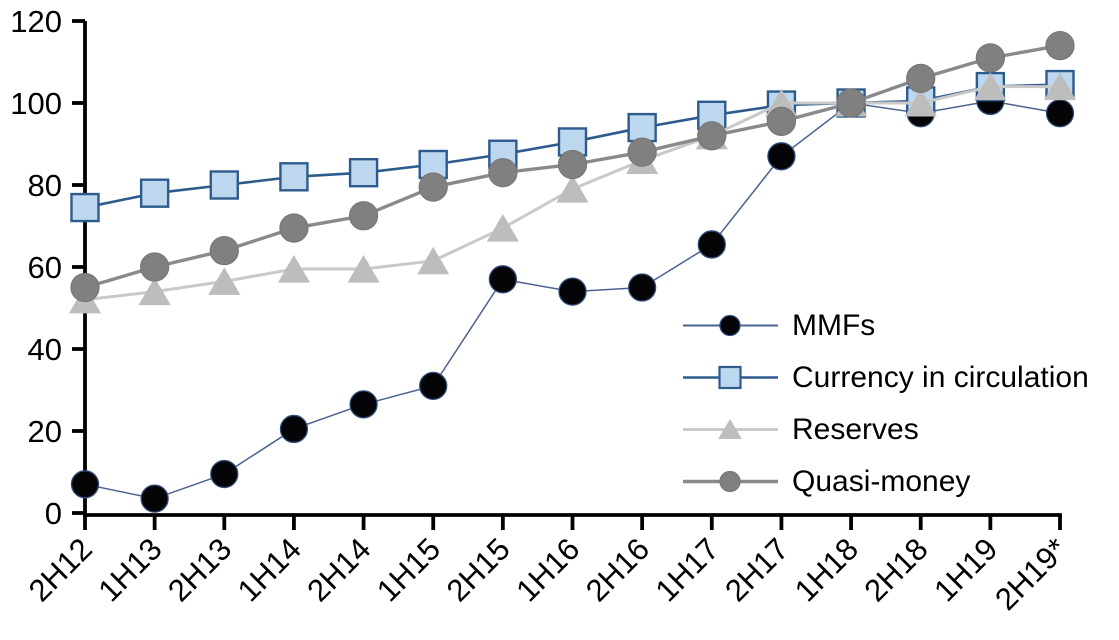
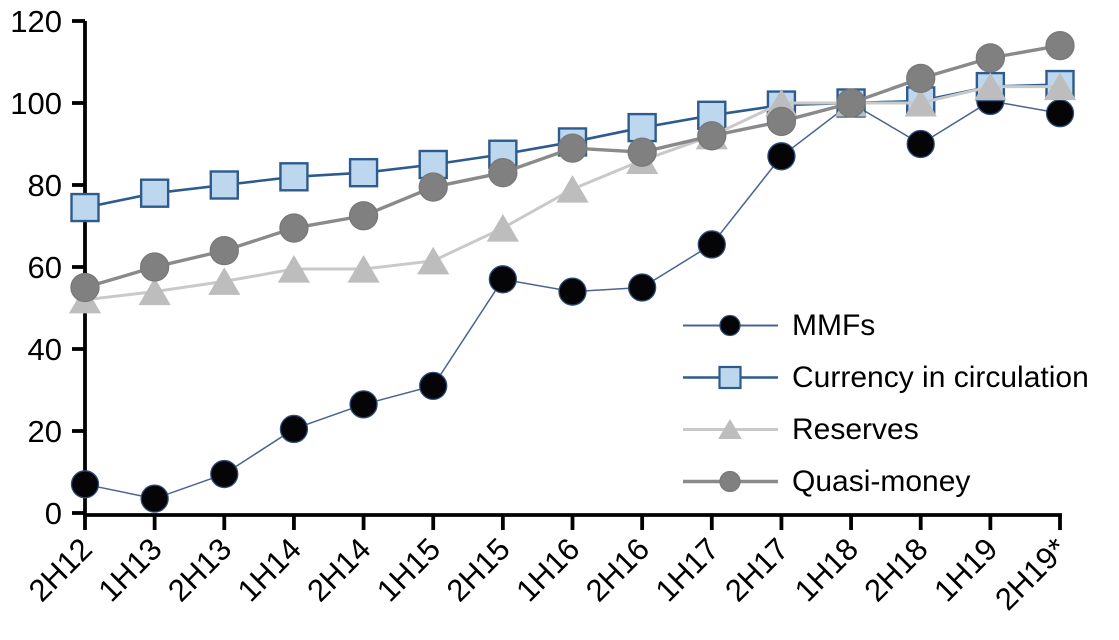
Quasi-money/1H16: 85 -> 89
MMFs/2H18: 98 -> 90
